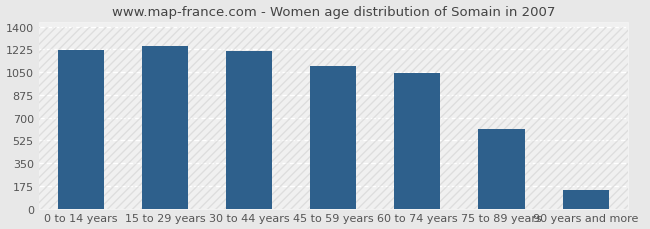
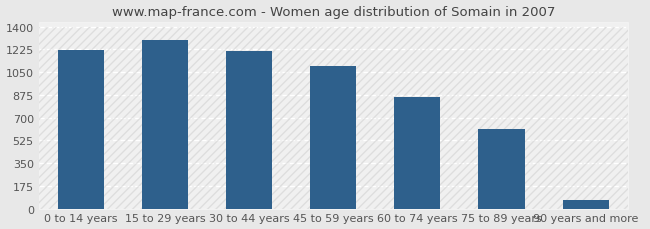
15 to 29 years: 1250 -> 1300
60 to 74 years: 1040 -> 860
90 years and more: 140 -> 60
